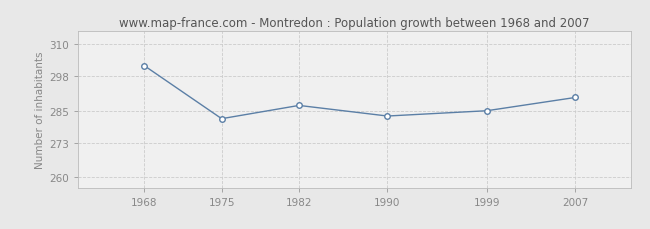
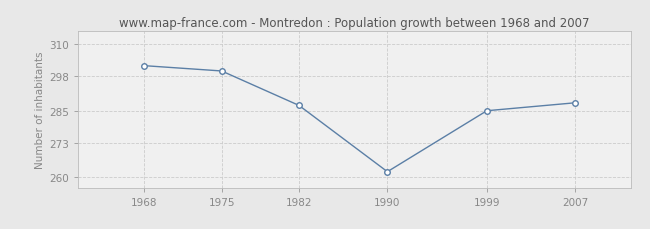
1975: 282 -> 300
1990: 283 -> 262
2007: 290 -> 288
